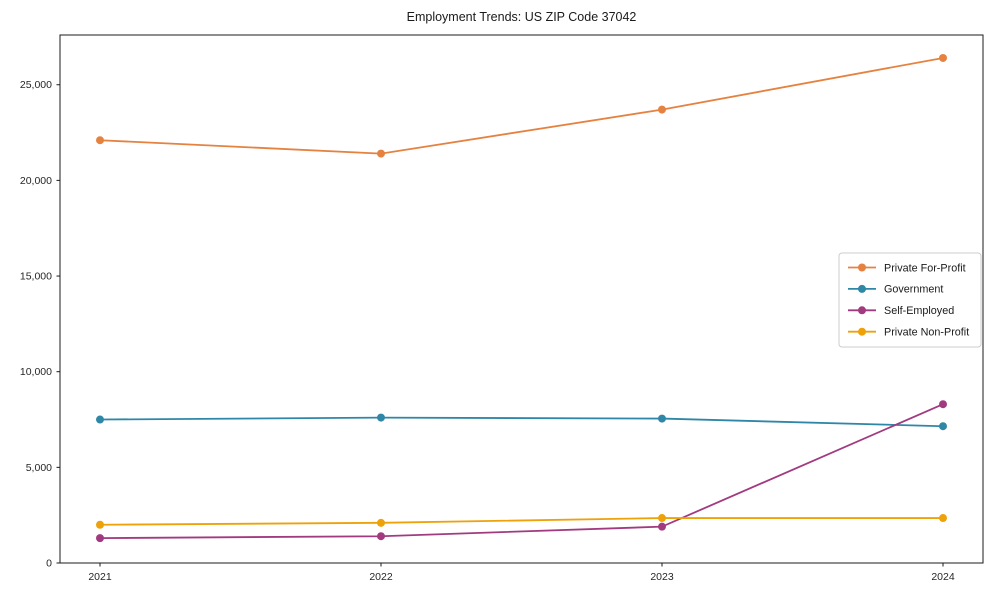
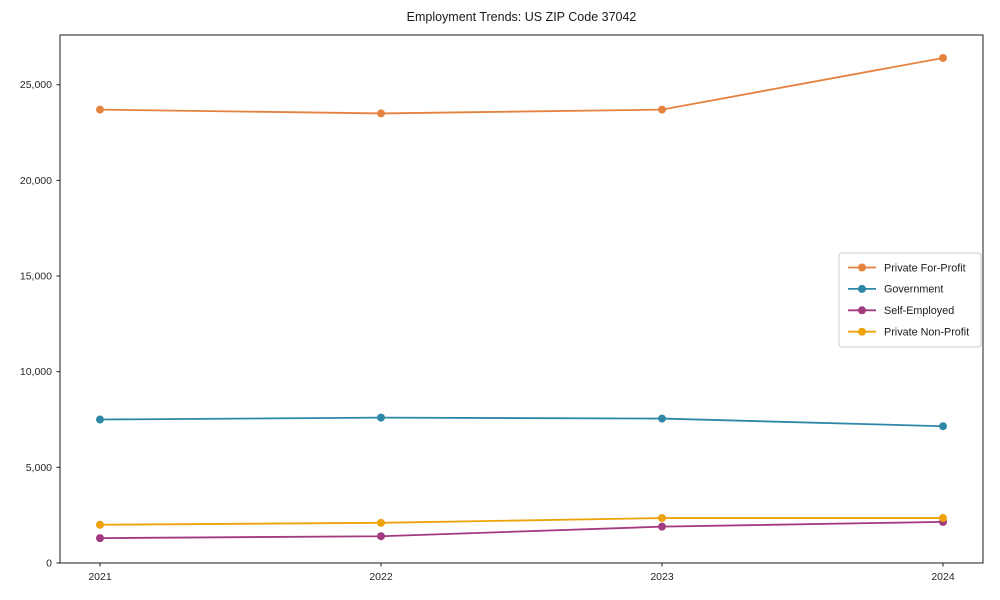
Private For-Profit/2021: 22100 -> 23700
Private For-Profit/2022: 21400 -> 23500
Self-Employed/2024: 8300 -> 2200
